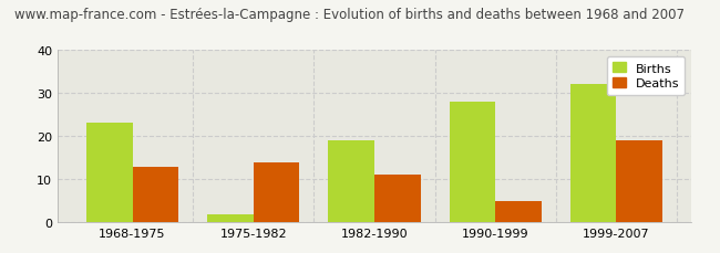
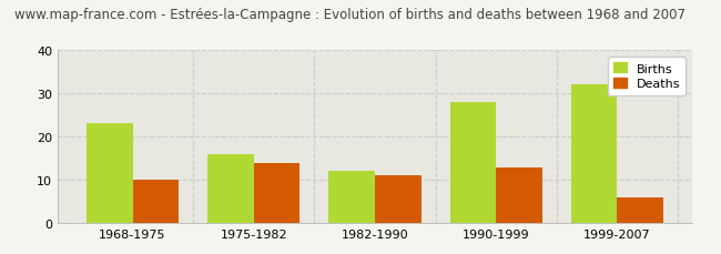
Deaths/1968-1975: 13 -> 10
Births/1975-1982: 2 -> 16
Births/1982-1990: 19 -> 12
Deaths/1990-1999: 5 -> 13
Deaths/1999-2007: 19 -> 6
